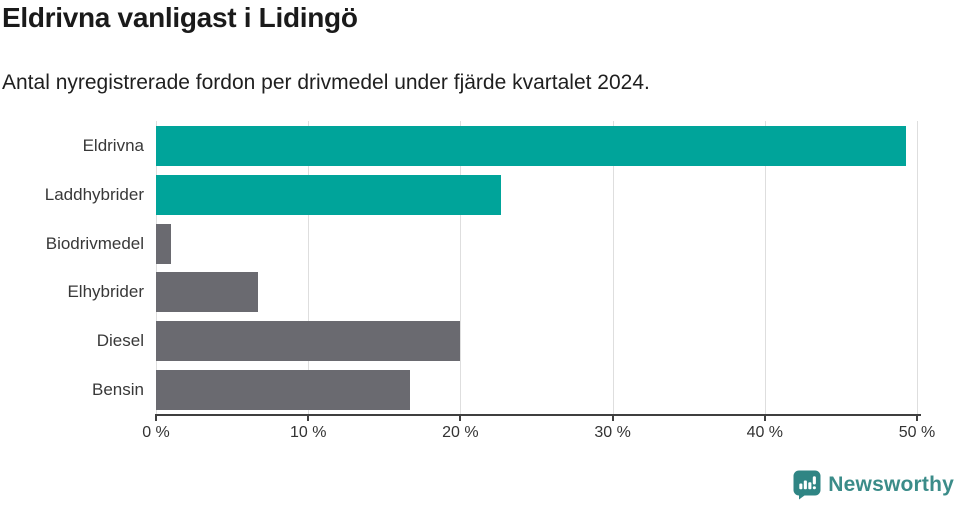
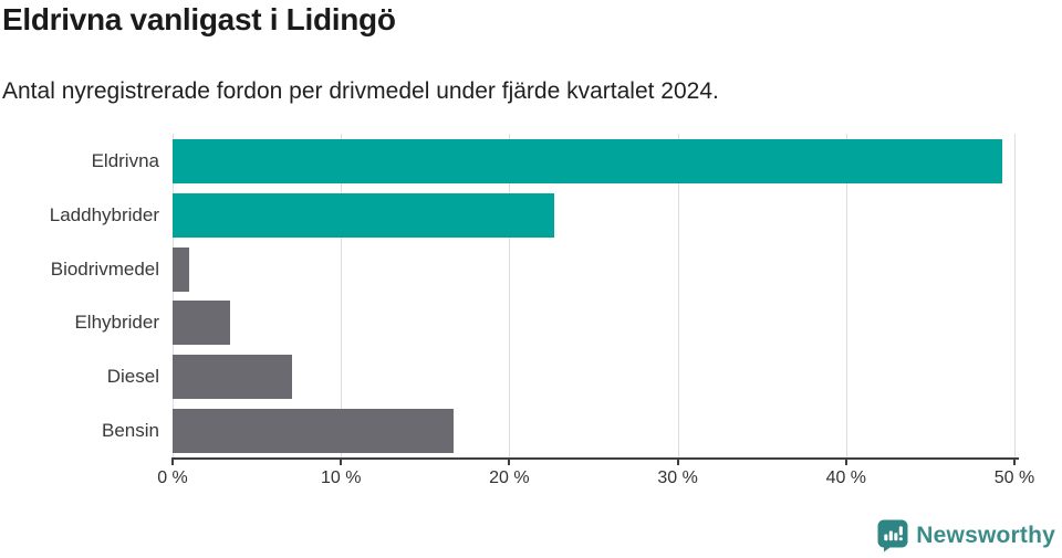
Elhybrider: 6.7% -> 3.4%
Diesel: 20.0% -> 7.1%
